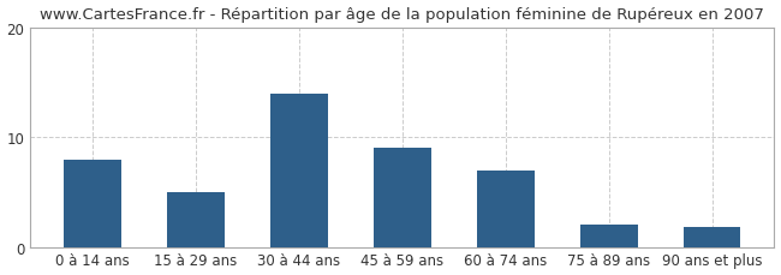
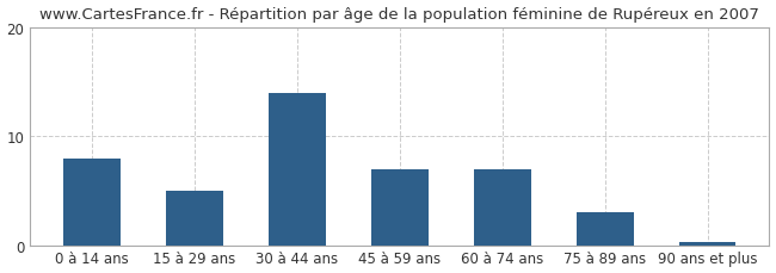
45 à 59 ans: 9.0 -> 7.0
75 à 89 ans: 2.0 -> 3.0
90 ans et plus: 1.8 -> 0.3
